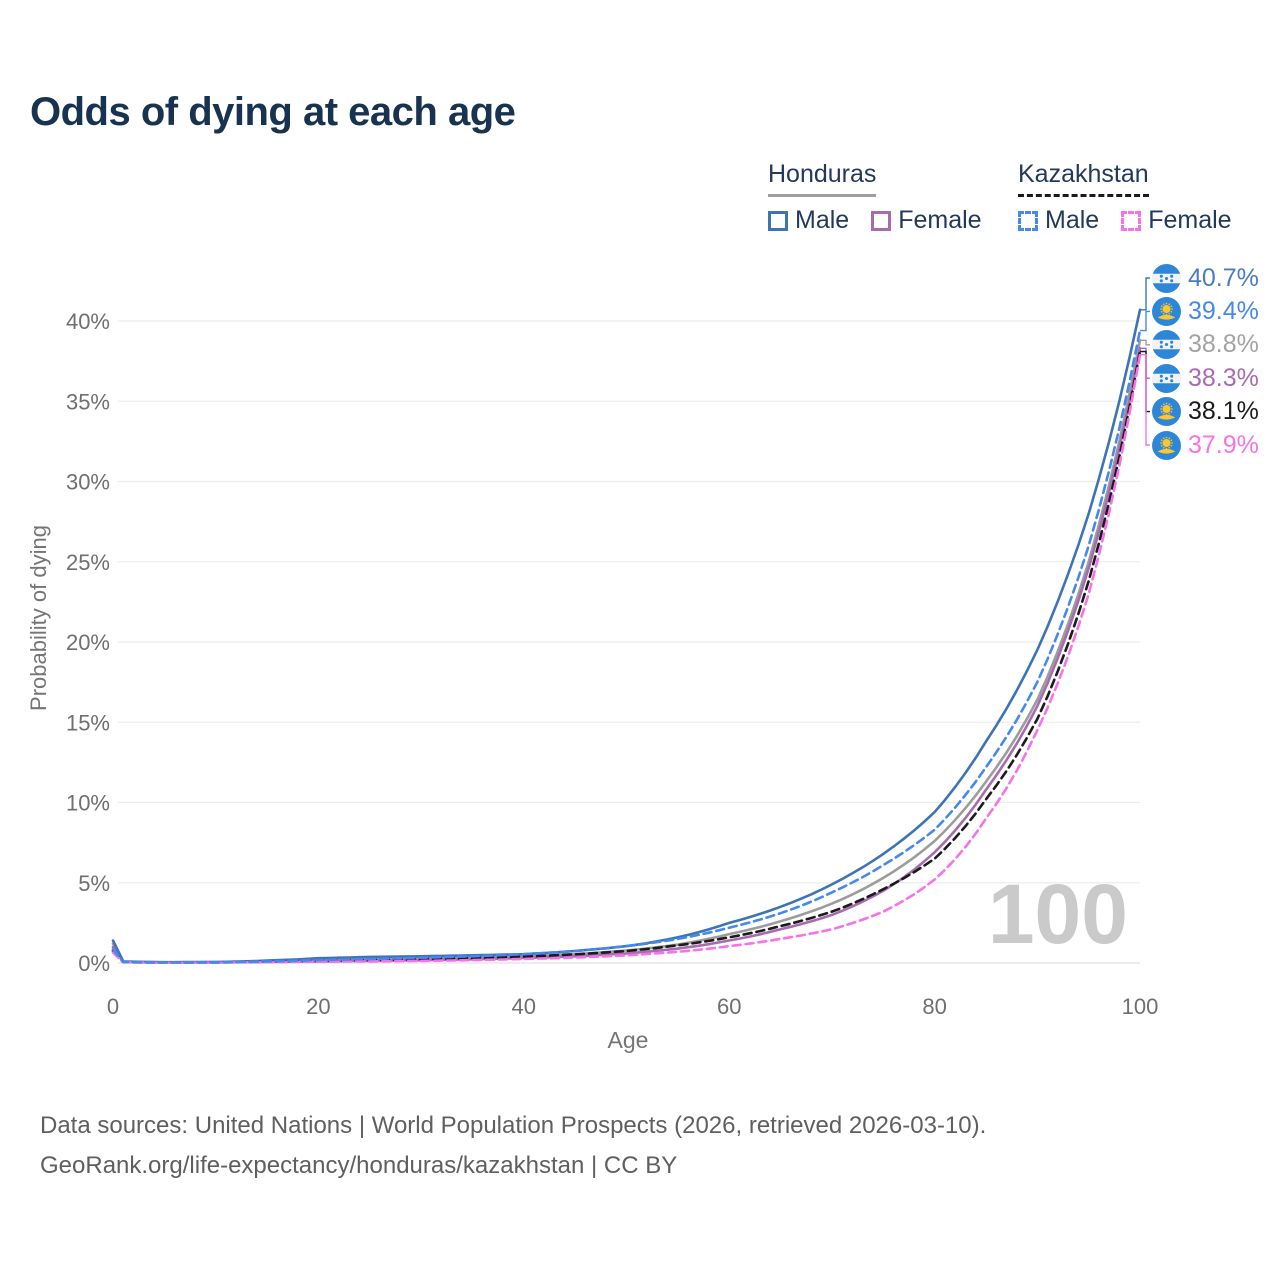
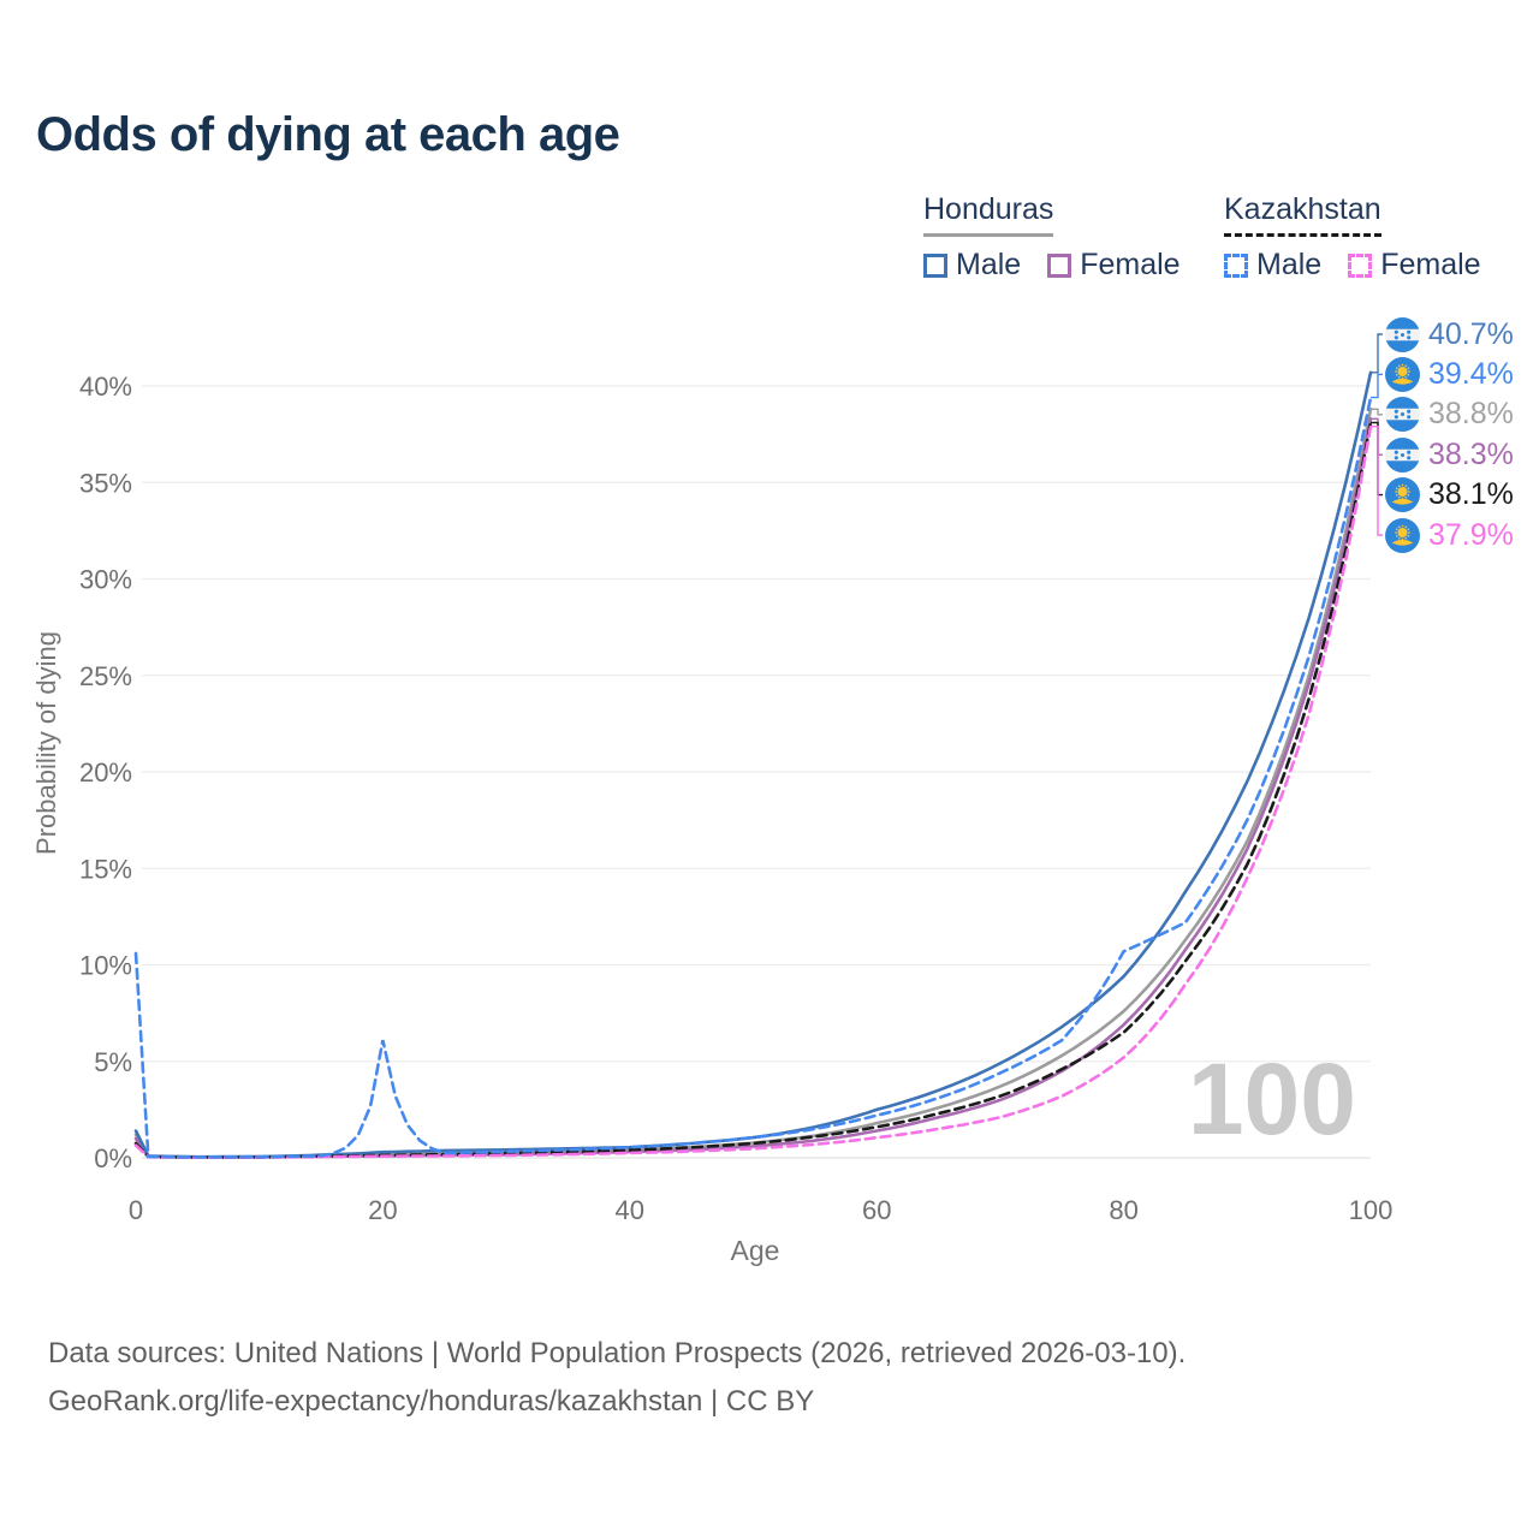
Kazakhstan Male/0: 0.8% -> 10.6%
Kazakhstan Male/20: 0.2% -> 6.1%
Kazakhstan Male/80: 8.3% -> 10.7%
